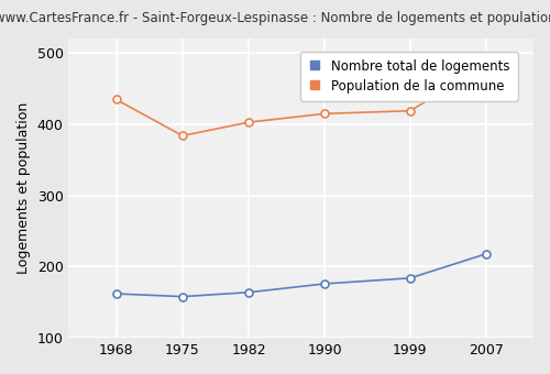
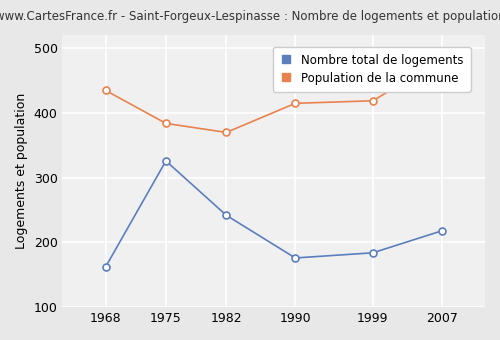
Nombre total de logements/1975: 158 -> 326
Nombre total de logements/1982: 164 -> 242
Population de la commune/1982: 403 -> 370
